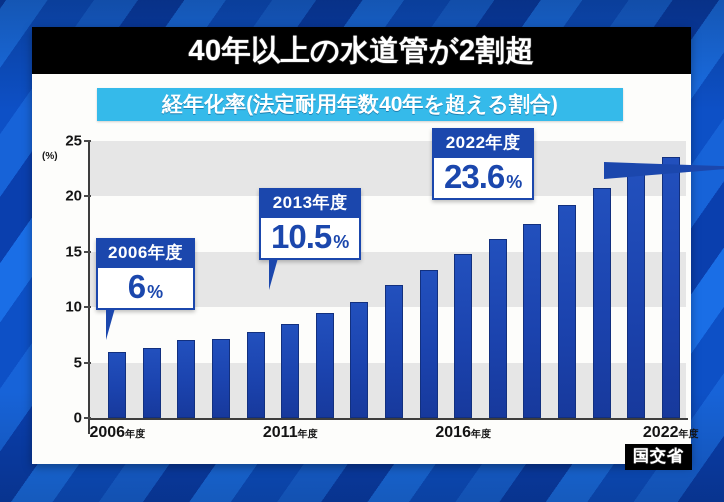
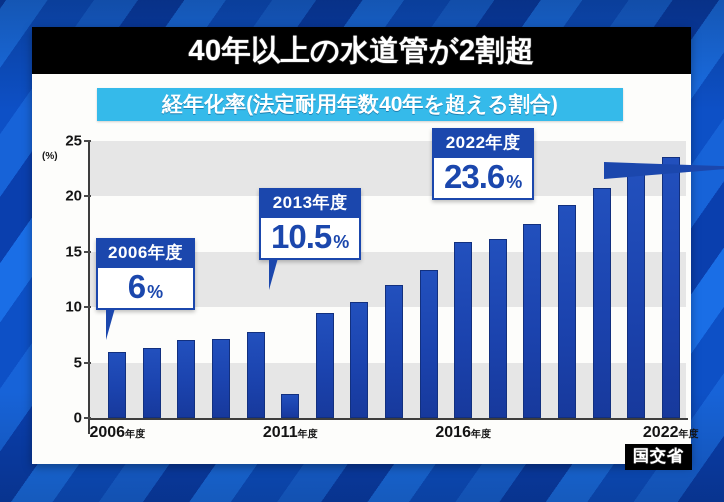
2011年度: 8.5 -> 2.2
2016年度: 14.8 -> 15.9
